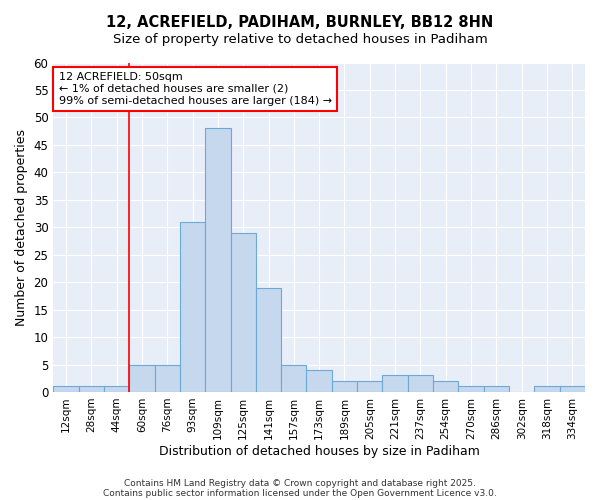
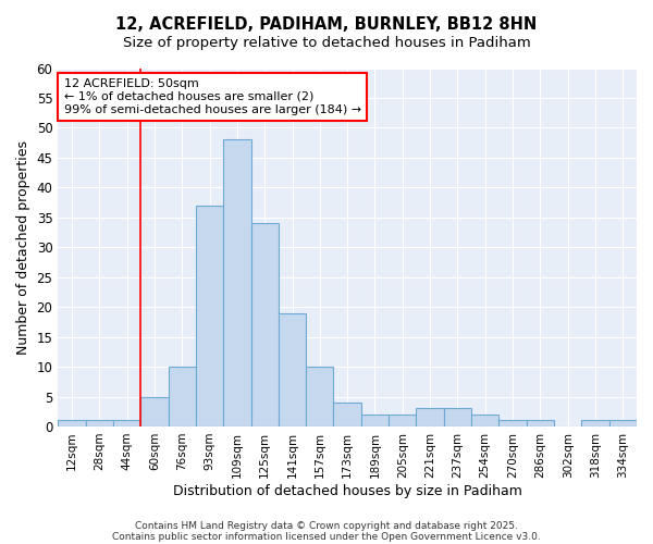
76sqm: 5 -> 10
93sqm: 31 -> 37
125sqm: 29 -> 34
157sqm: 5 -> 10
